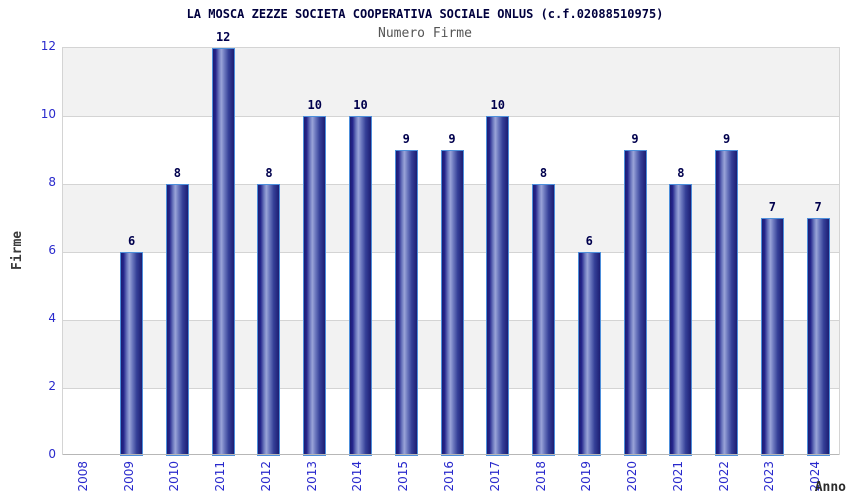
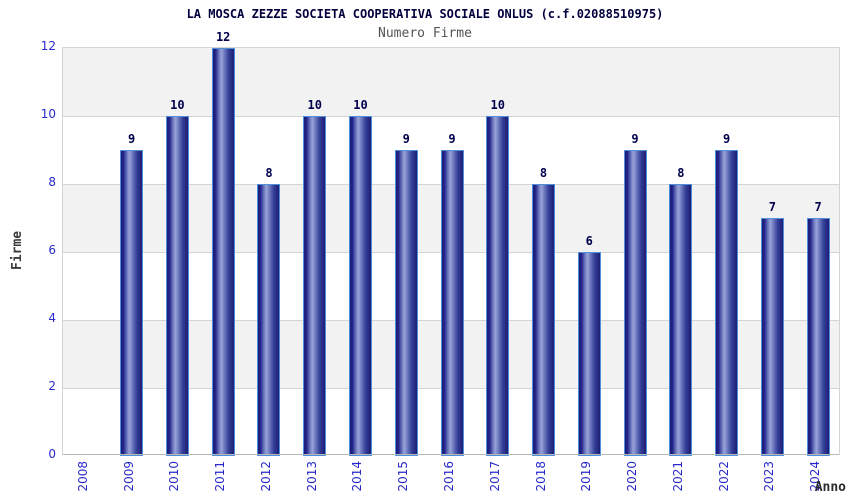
2009: 6 -> 9
2010: 8 -> 10
